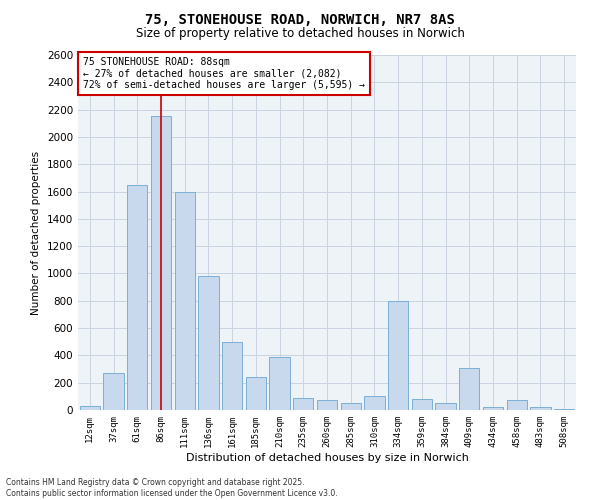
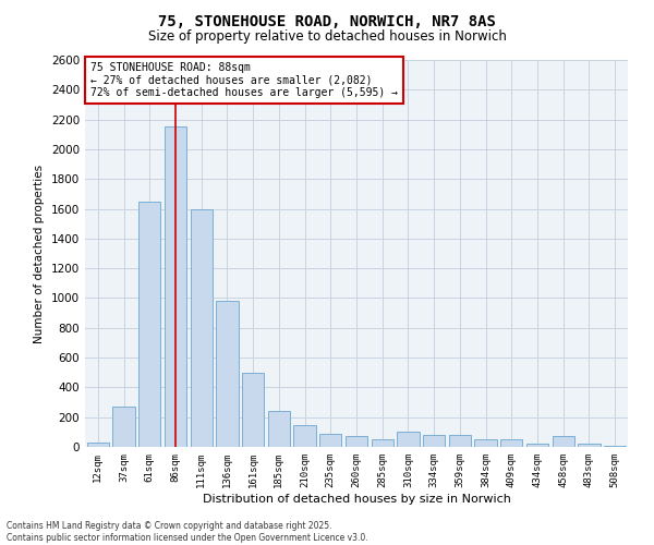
210sqm: 390 -> 150
334sqm: 800 -> 80
409sqm: 310 -> 50
